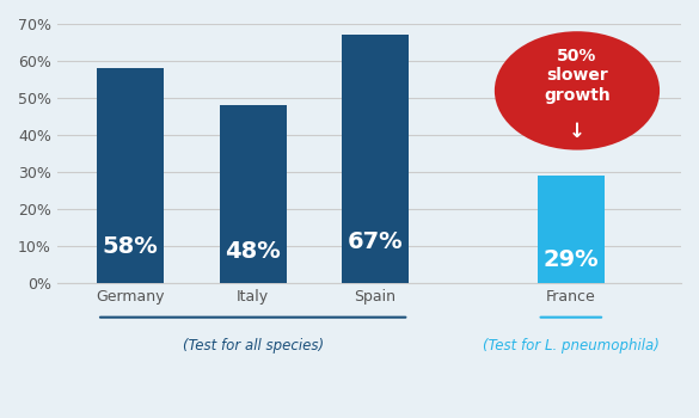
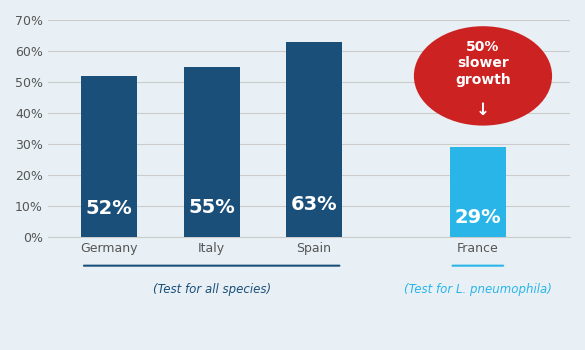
Germany: 58% -> 52%
Italy: 48% -> 55%
Spain: 67% -> 63%
